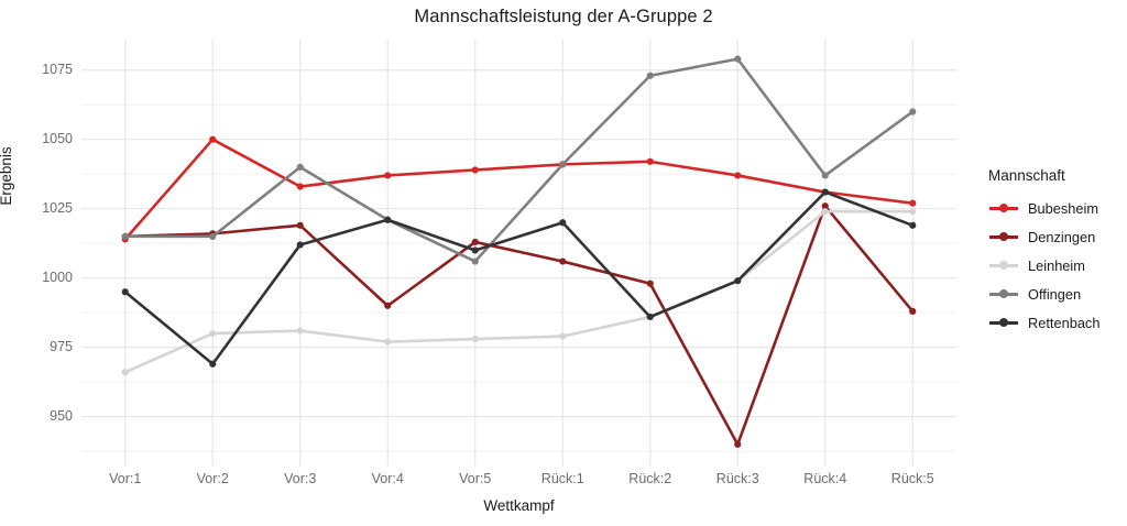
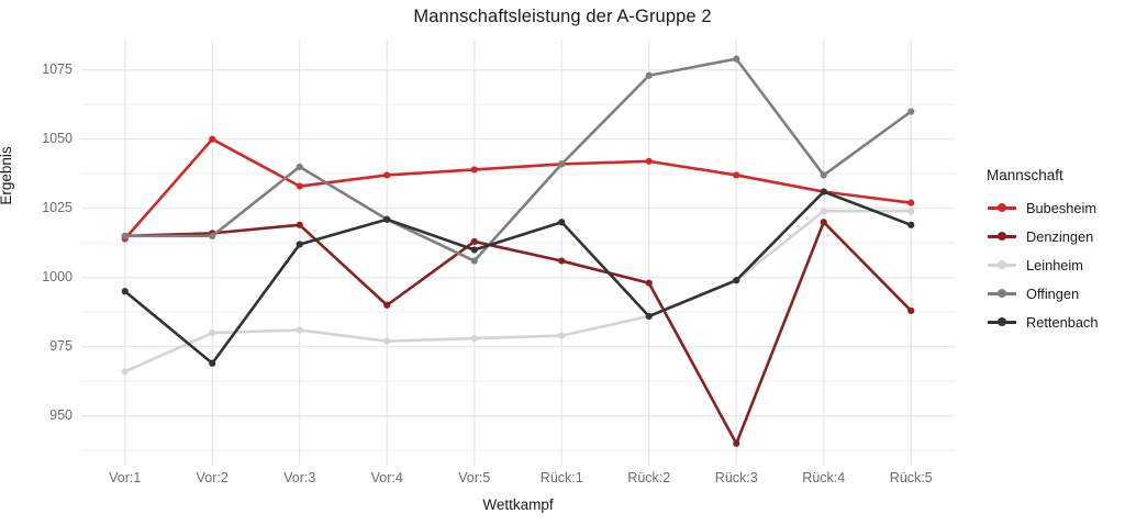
Denzingen/Rück:4: 1026 -> 1020
